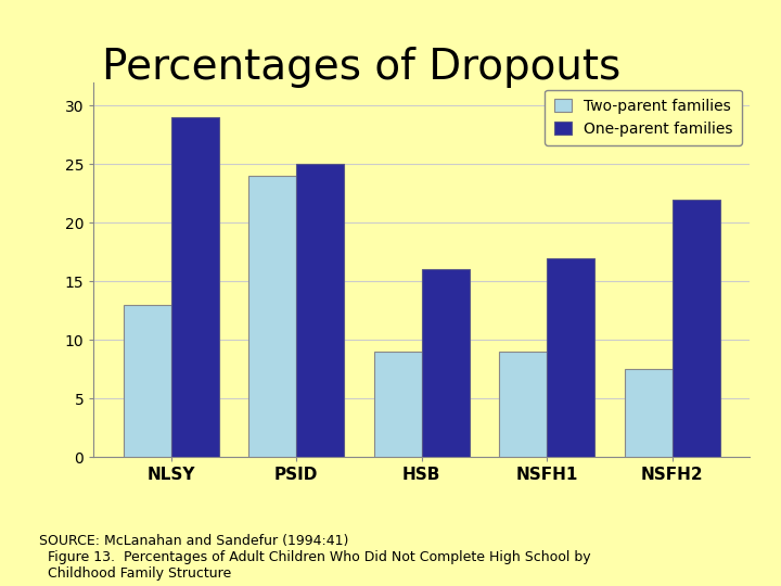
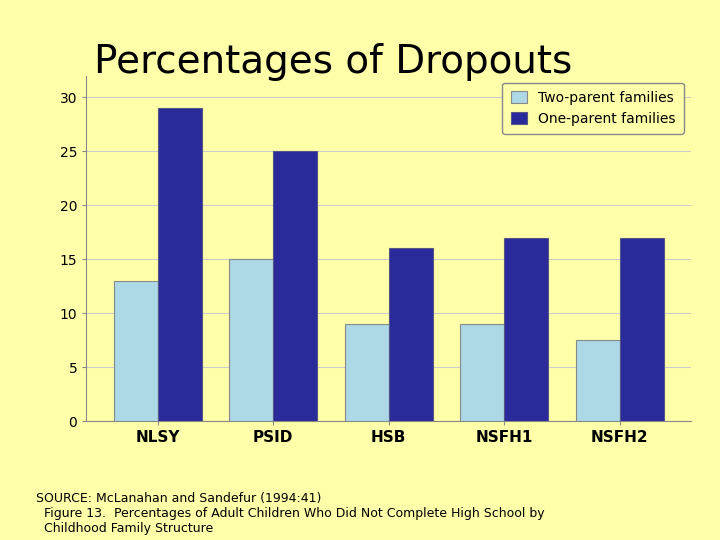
Two-parent families/PSID: 24.0 -> 15.0
One-parent families/NSFH2: 22 -> 17
